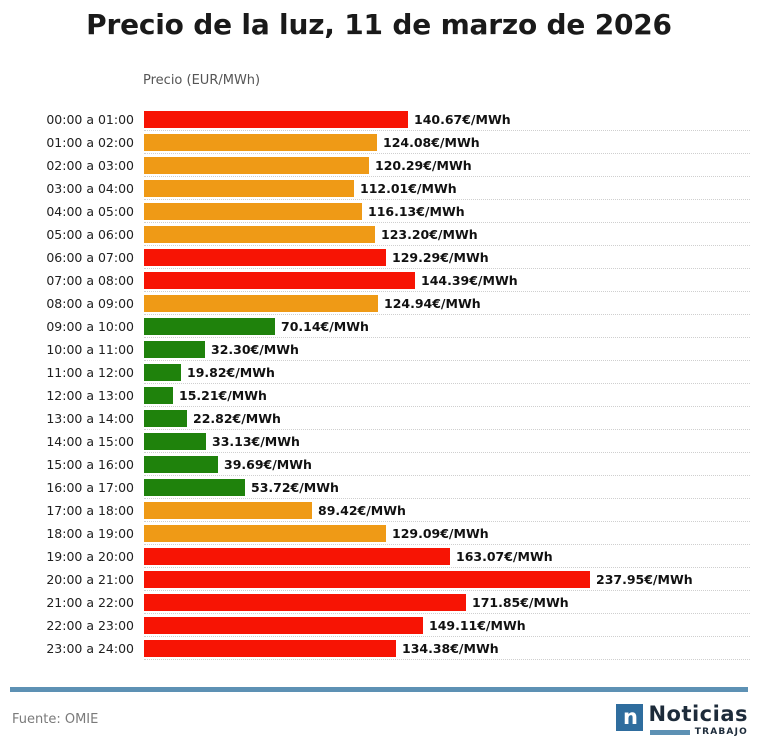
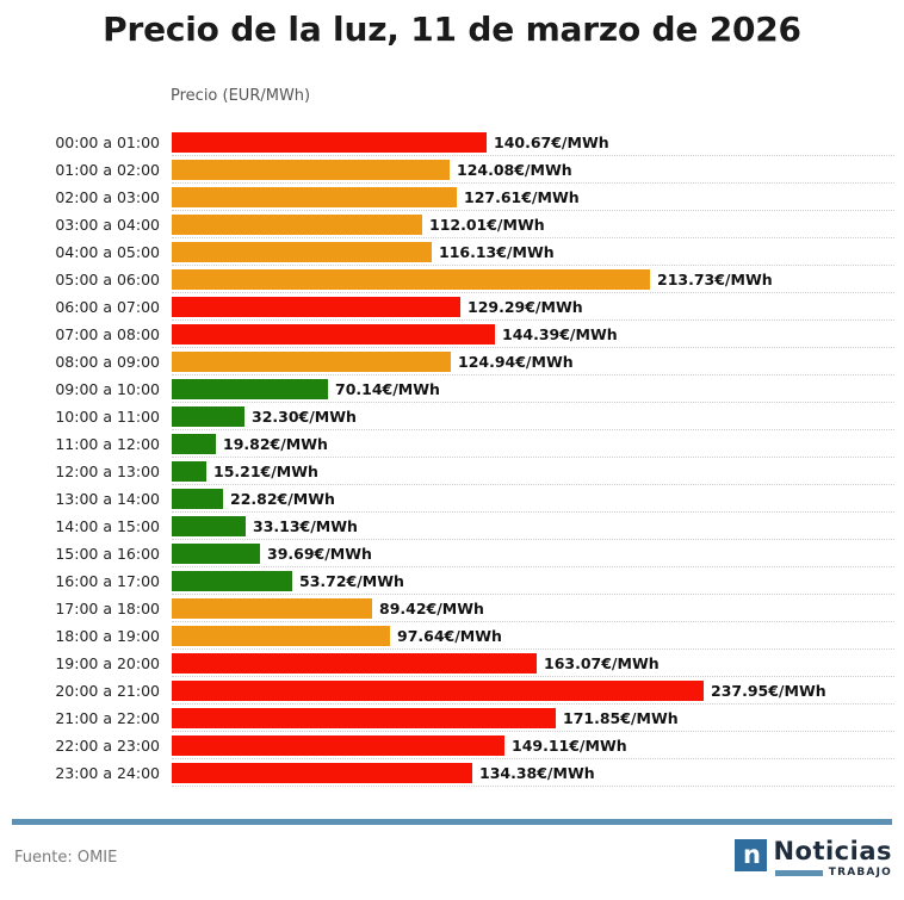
02:00 a 03:00: 120.29 -> 127.61
05:00 a 06:00: 123.20 -> 213.73
18:00 a 19:00: 129.09 -> 97.64
